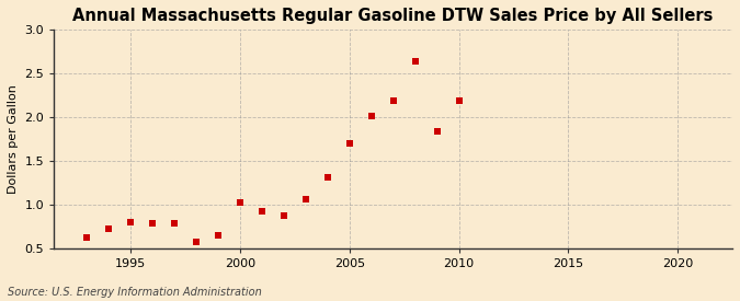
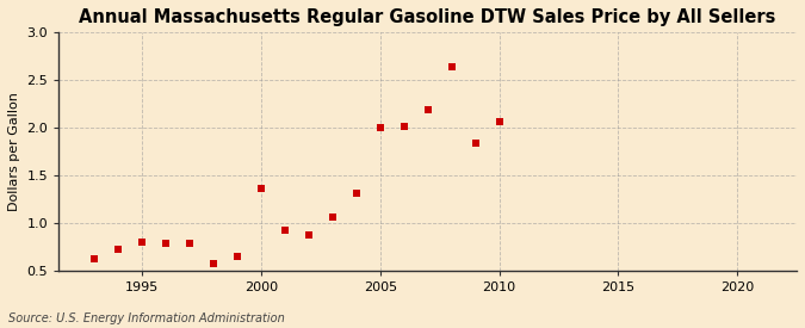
2000: 1.02 -> 1.36
2005: 1.70 -> 2.00
2010: 2.19 -> 2.06
